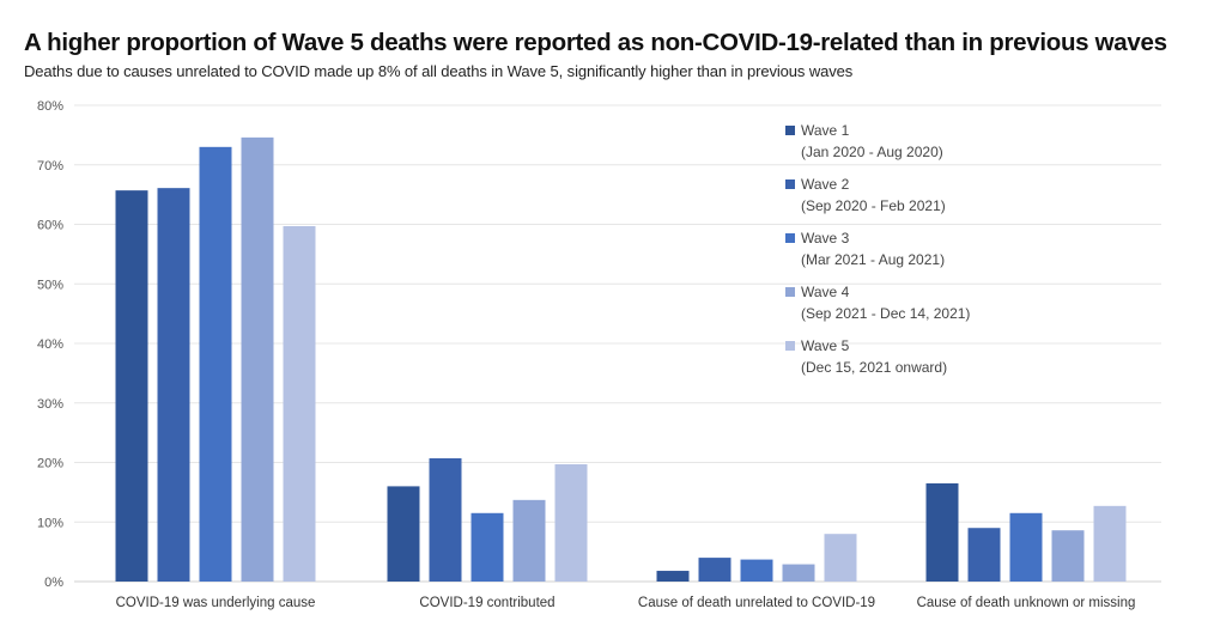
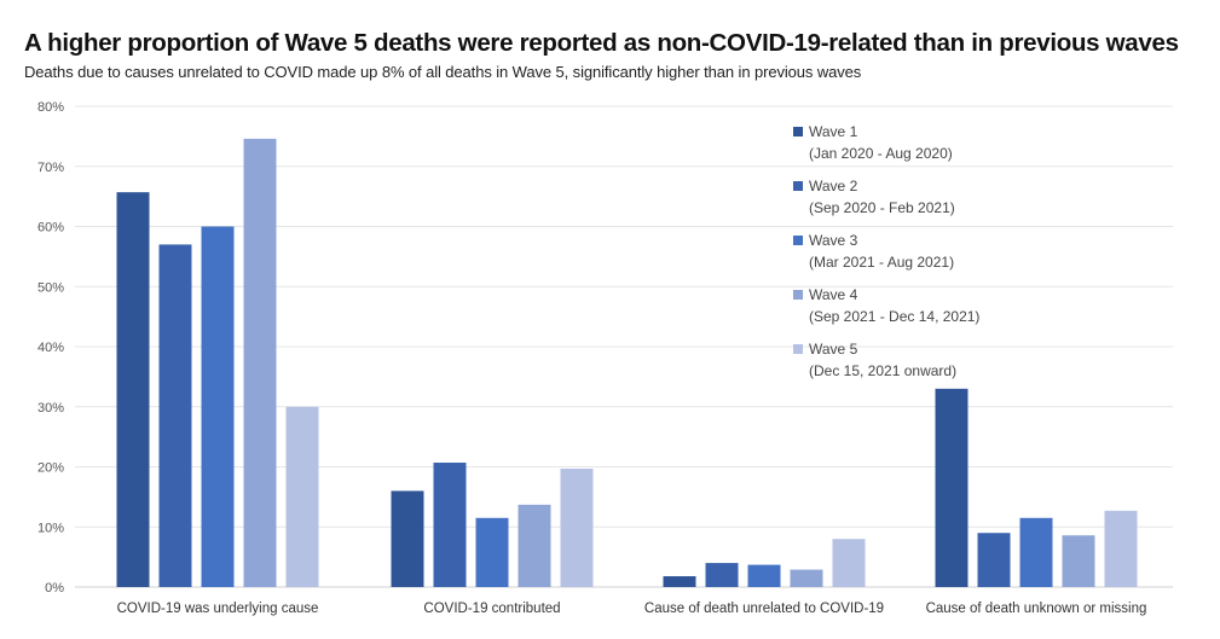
Wave 2/COVID-19 was underlying cause: 66% -> 57%
Wave 3/COVID-19 was underlying cause: 73% -> 60%
Wave 5/COVID-19 was underlying cause: 60% -> 30%
Wave 1/Cause of death unknown or missing: 16% -> 33%
